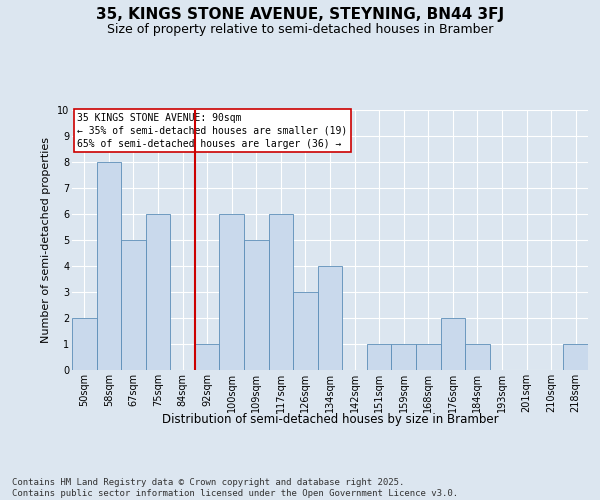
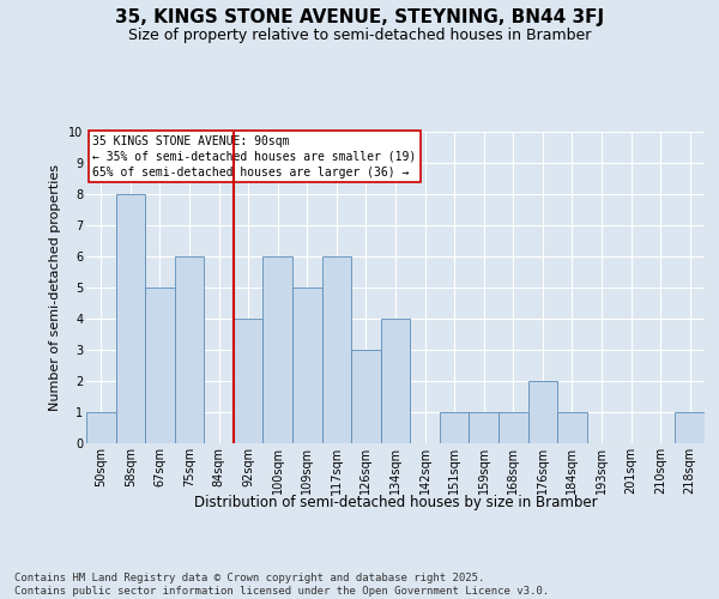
50sqm: 2 -> 1
92sqm: 1 -> 4
